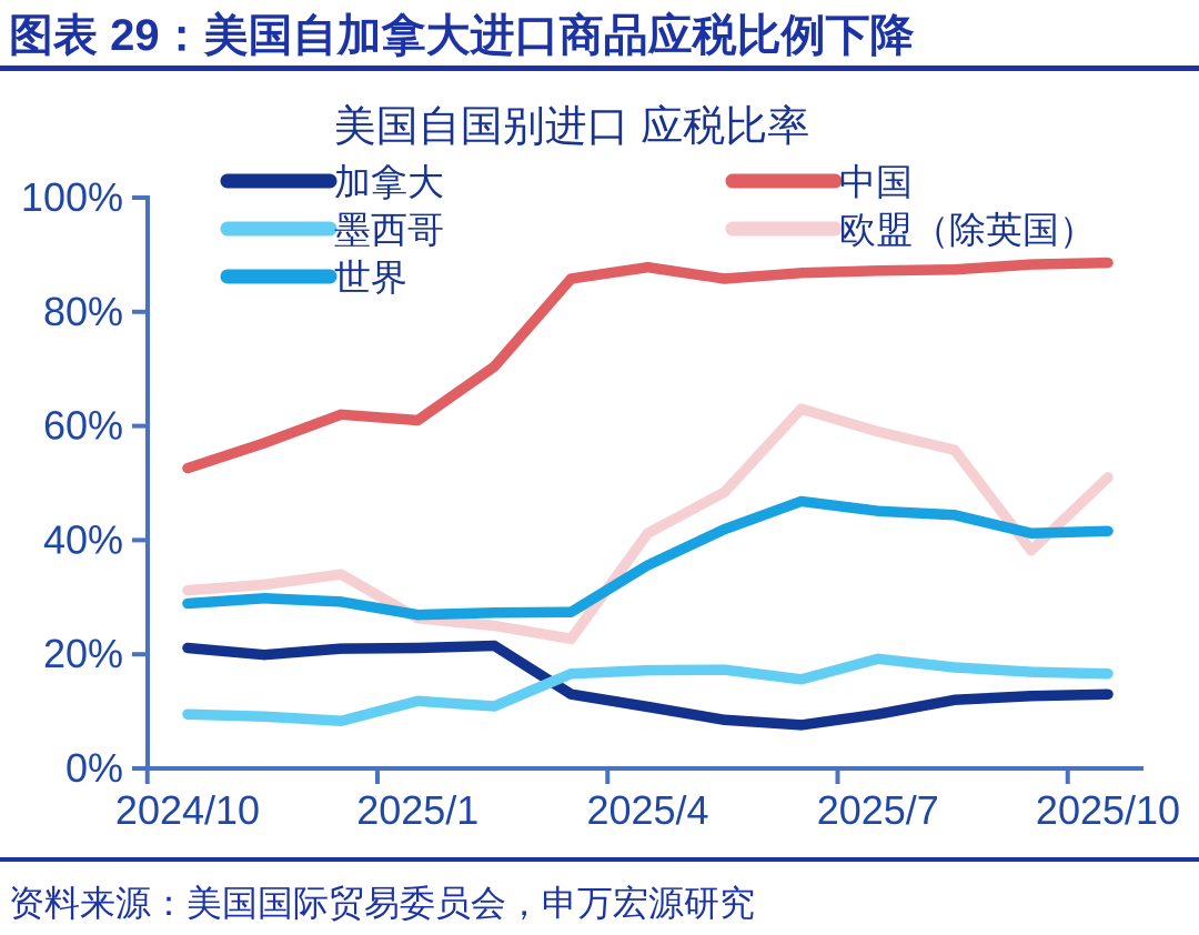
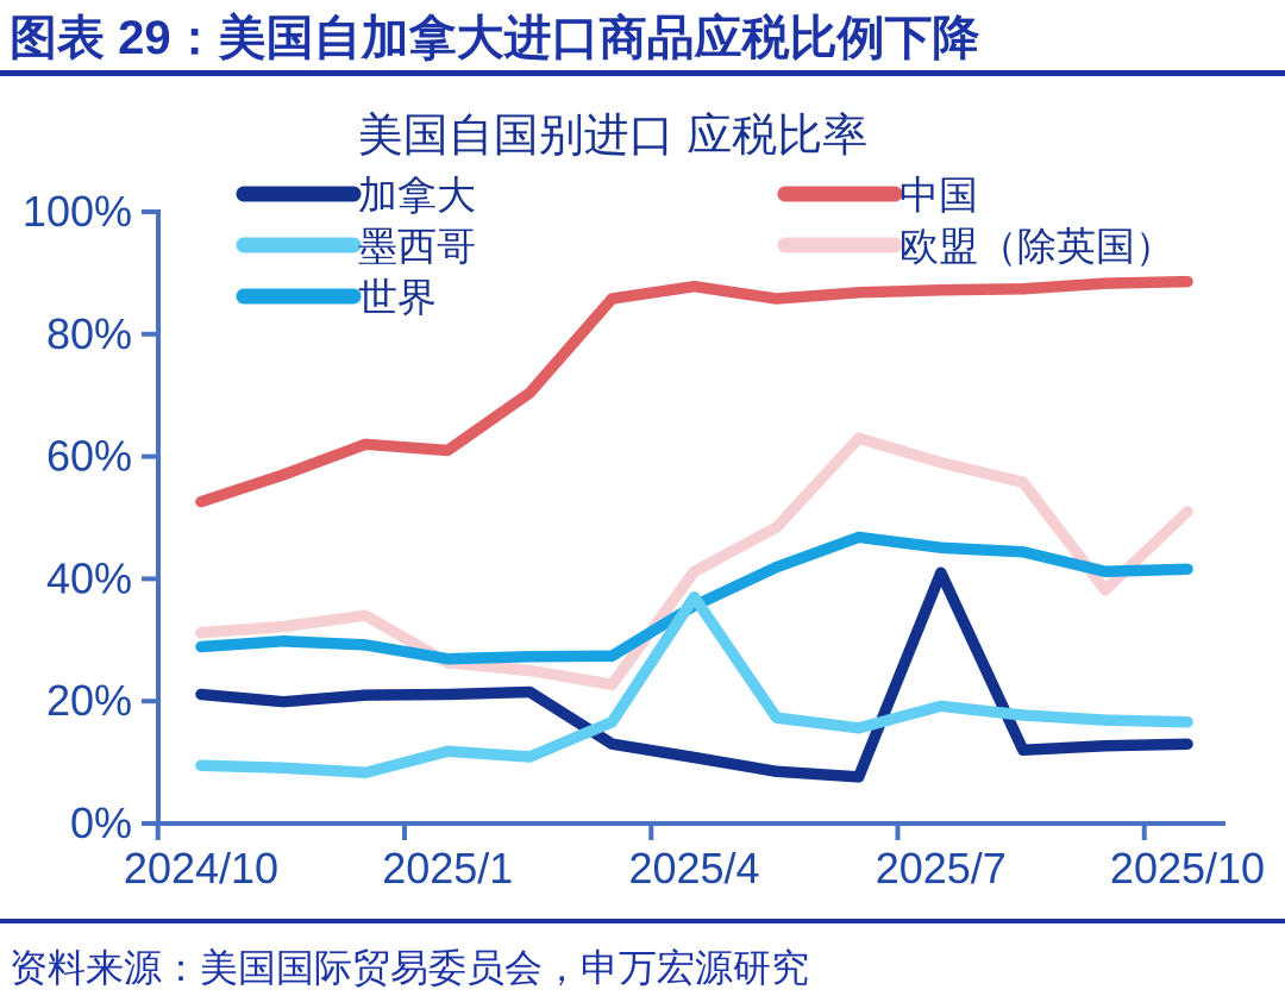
墨西哥/2025/4: 17% -> 37%
加拿大/2025/7: 10% -> 41%
